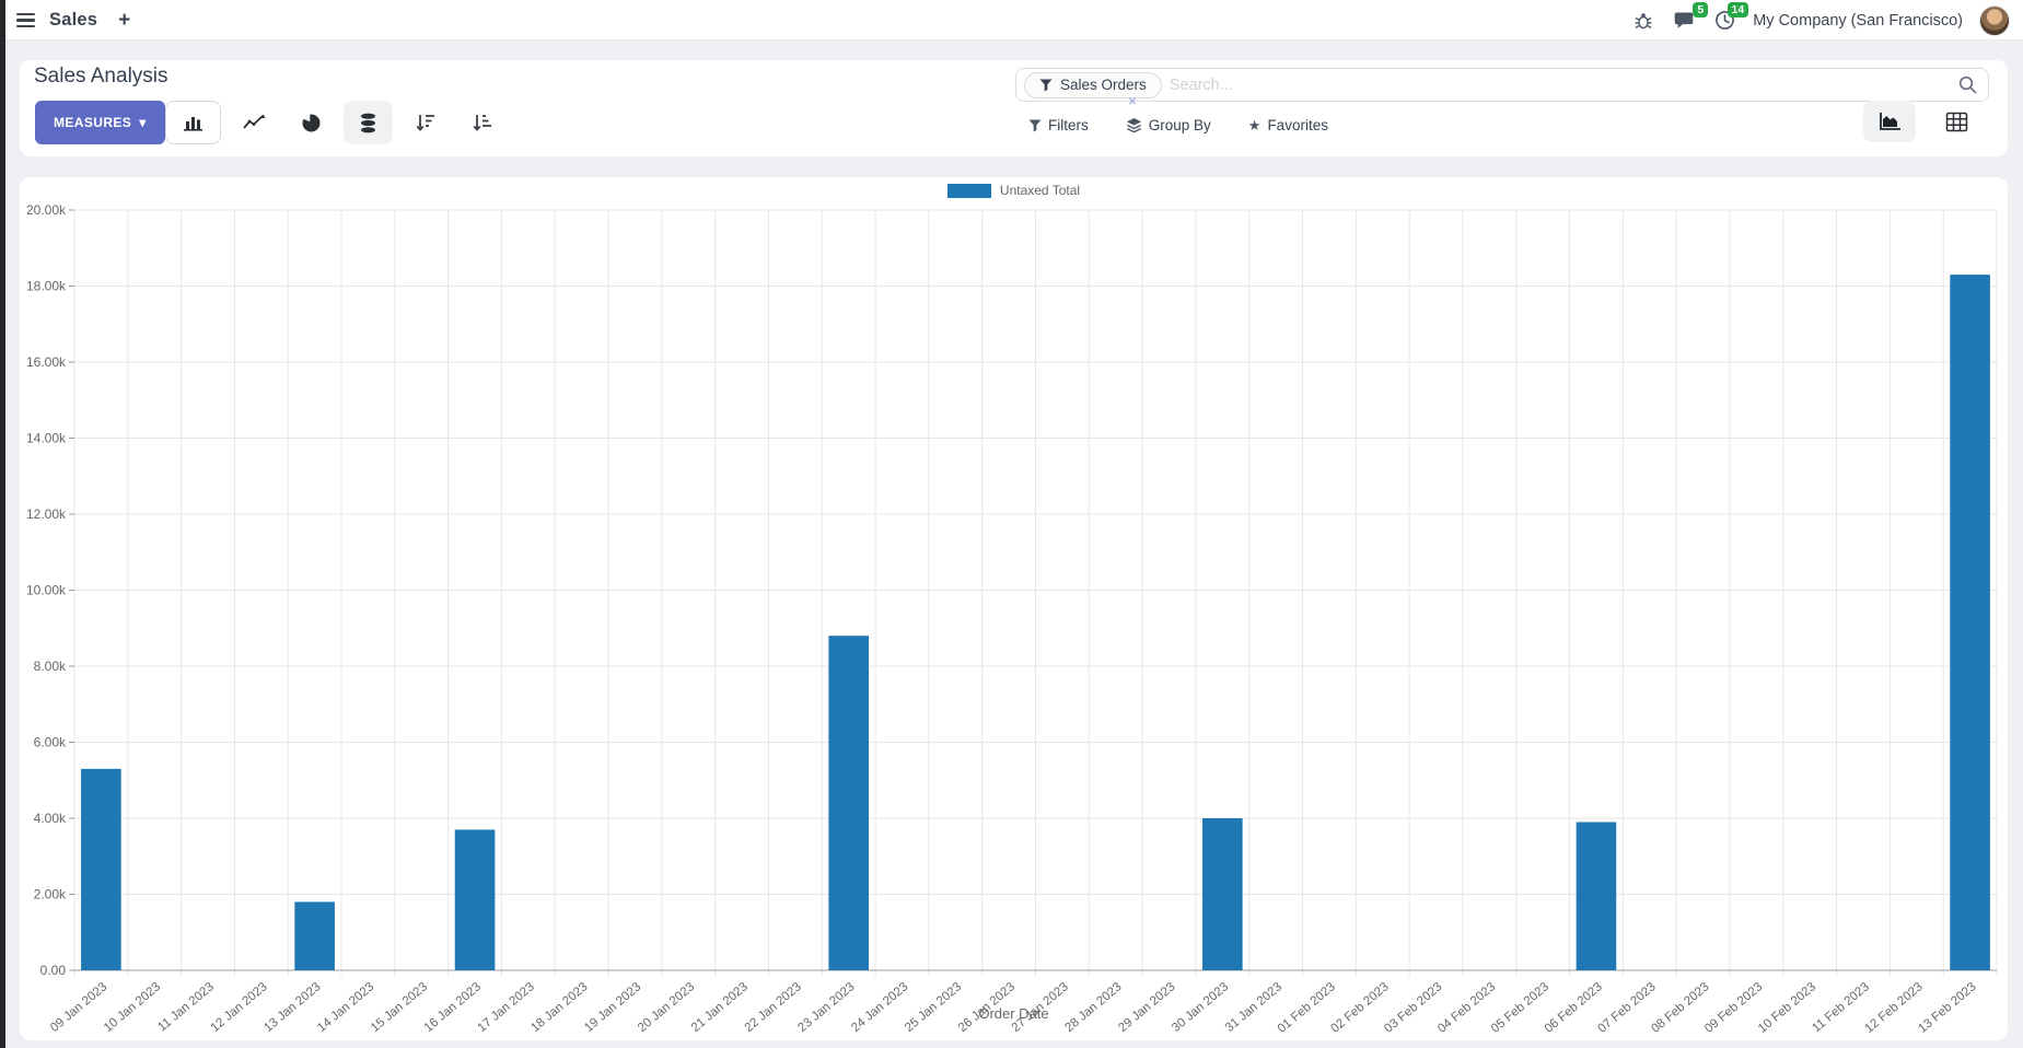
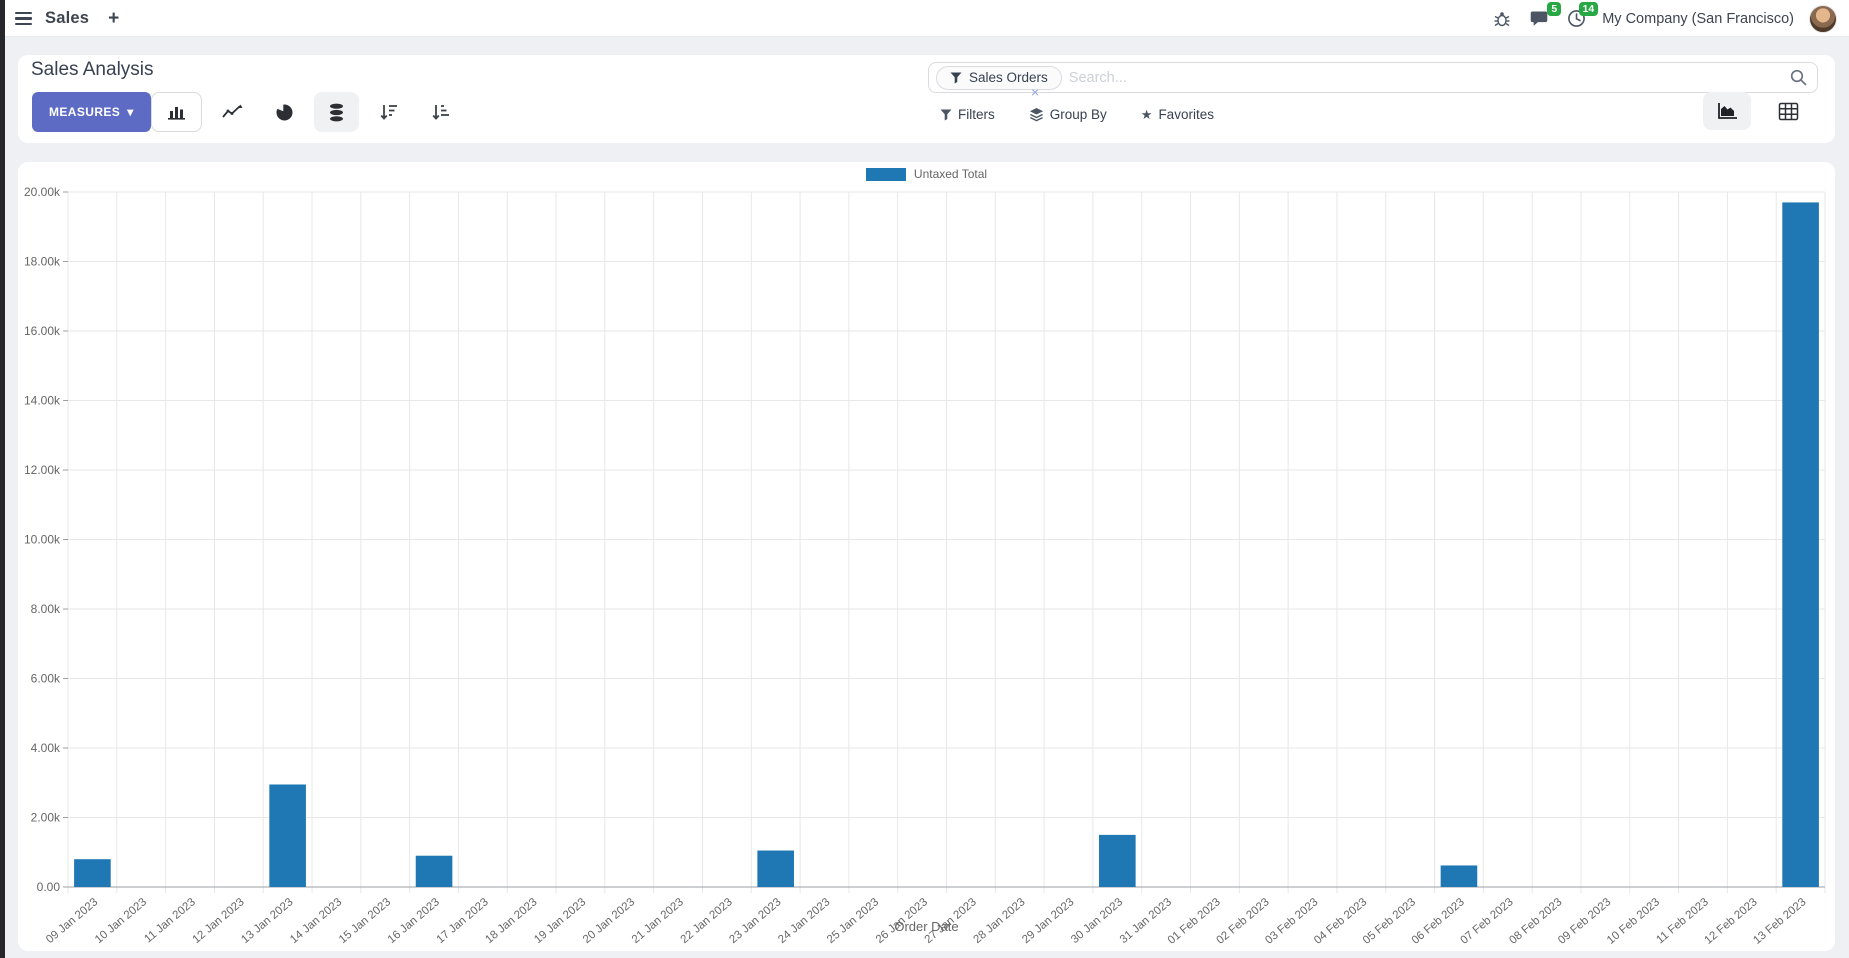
09 Jan 2023: 5.3k -> 0.8k
13 Jan 2023: 1.8k -> 3.0k
16 Jan 2023: 3.7k -> 0.9k
23 Jan 2023: 8.8k -> 1.0k
30 Jan 2023: 4.0k -> 1.5k
06 Feb 2023: 3.9k -> 0.6k
13 Feb 2023: 18.3k -> 19.7k
